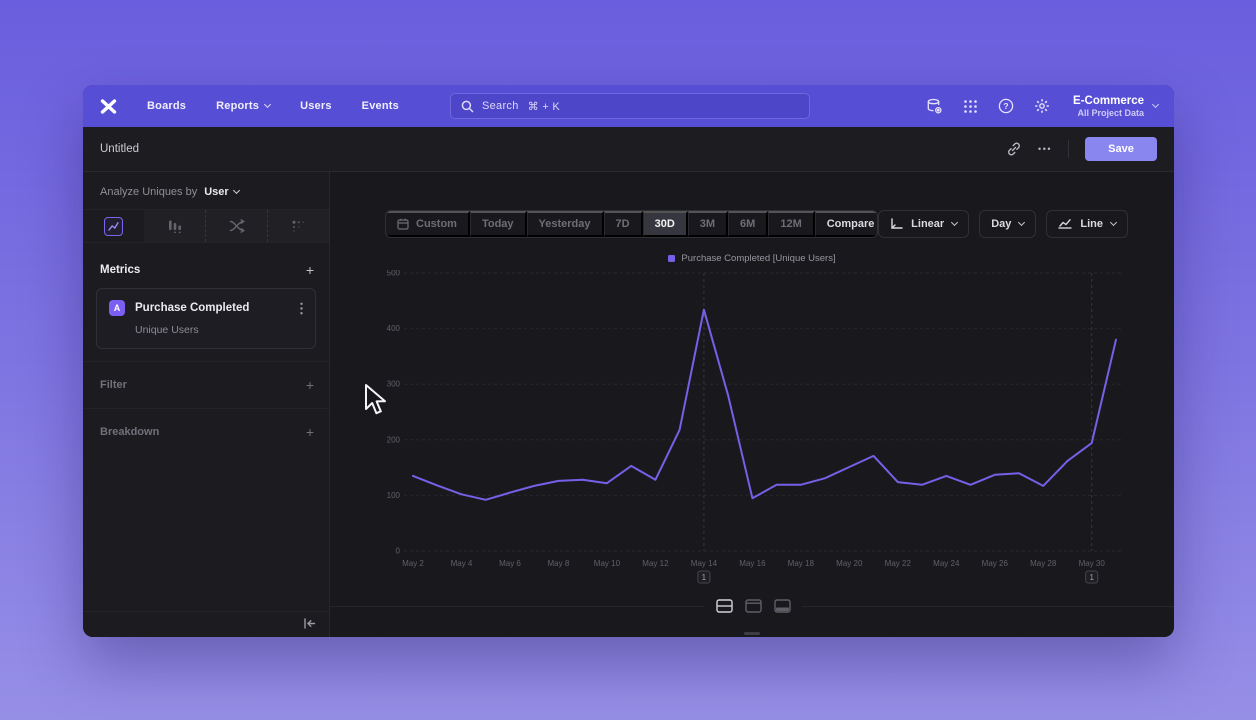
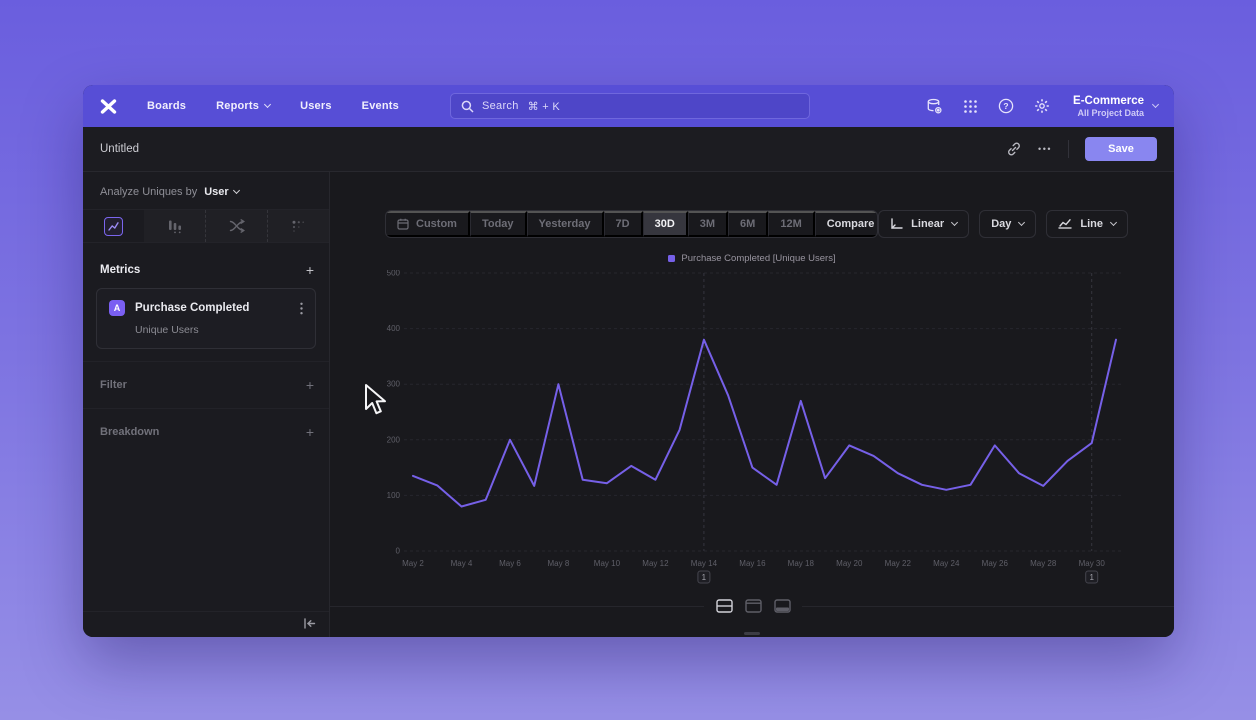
May 4: 100 -> 80
May 6: 100 -> 200
May 8: 130 -> 300
May 14: 430 -> 380
May 16: 100 -> 150
May 18: 120 -> 270
May 20: 150 -> 190
May 22: 120 -> 140
May 24: 140 -> 110
May 26: 140 -> 190
